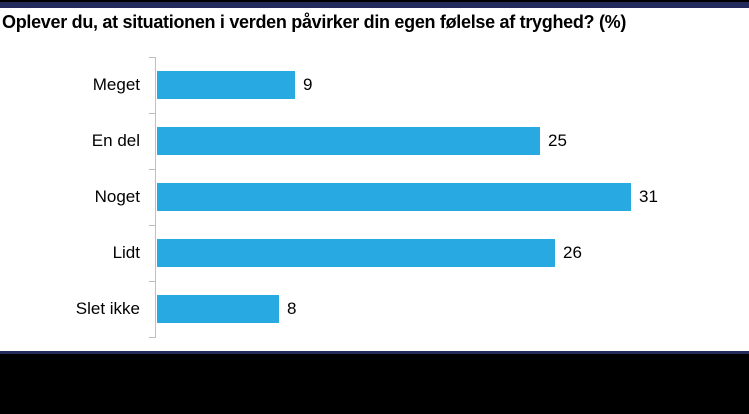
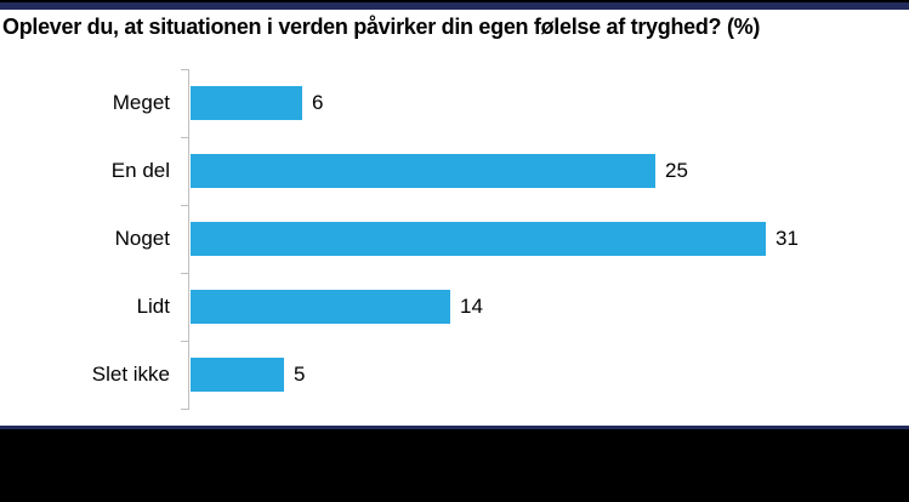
Meget: 9 -> 6
Lidt: 26 -> 14
Slet ikke: 8 -> 5
